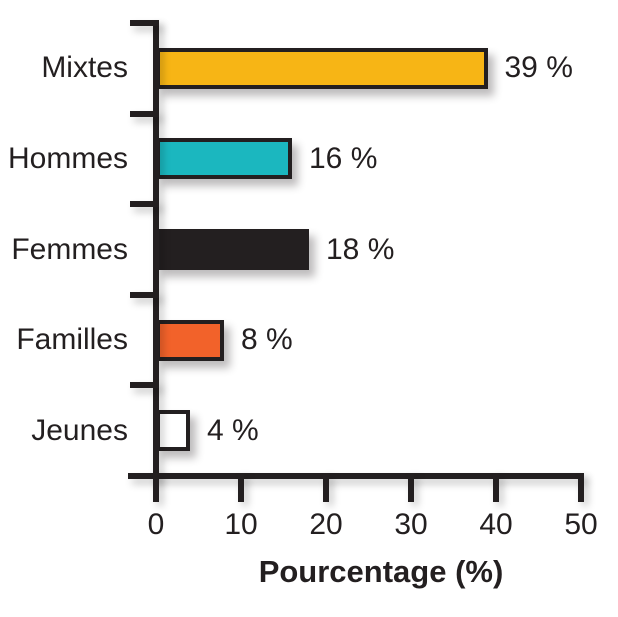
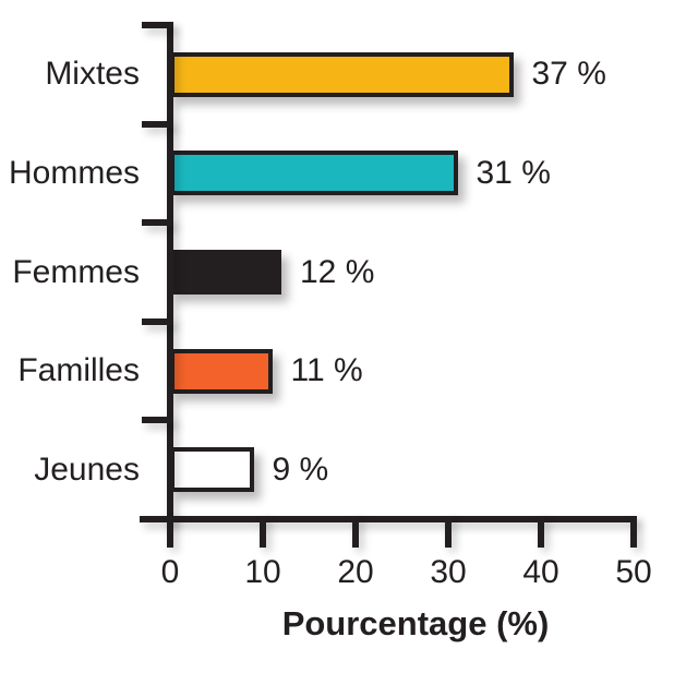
Mixtes: 39 -> 37
Hommes: 16 -> 31
Femmes: 18 -> 12
Familles: 8 -> 11
Jeunes: 4 -> 9
